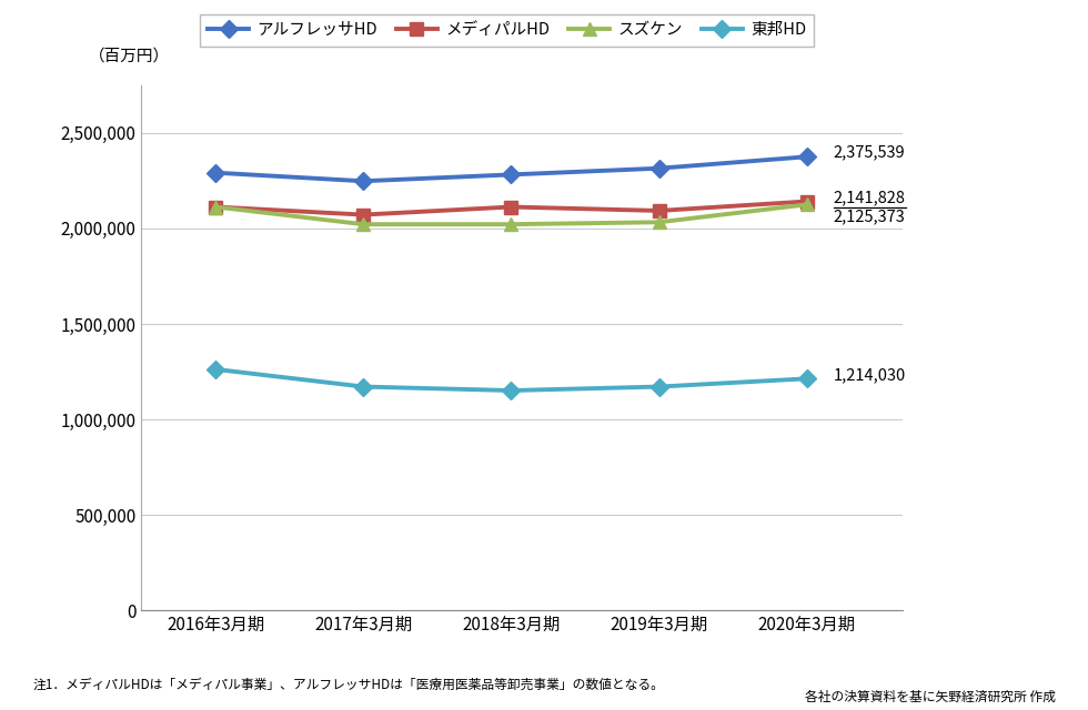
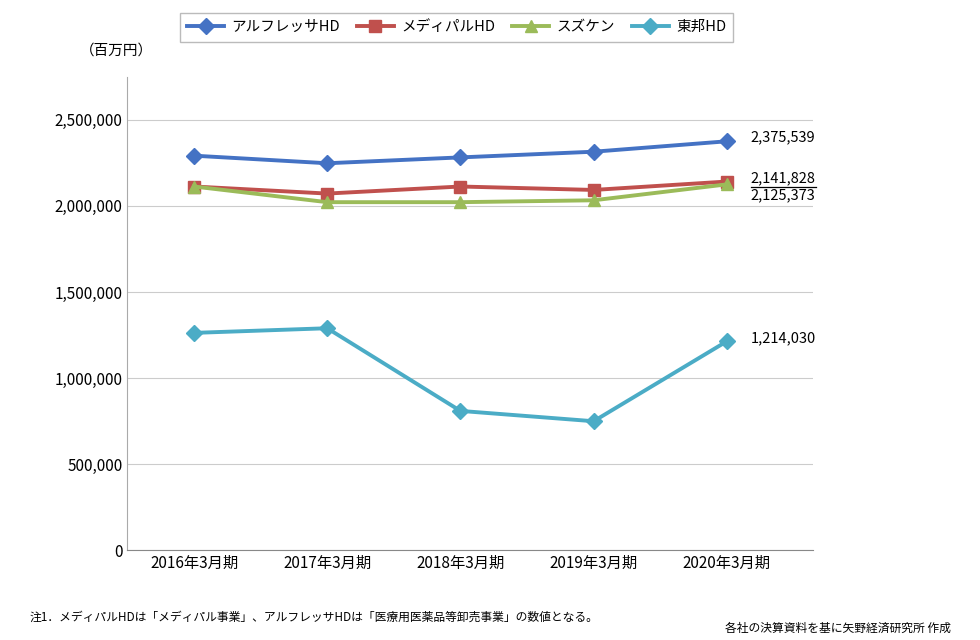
東邦HD/2017年3月期: 1,170,000 -> 1,290,000
東邦HD/2018年3月期: 1,150,000 -> 810,000
東邦HD/2019年3月期: 1,170,000 -> 750,000
